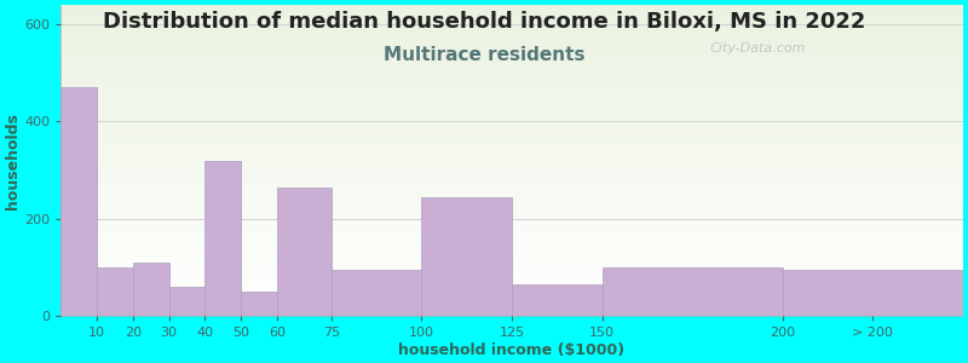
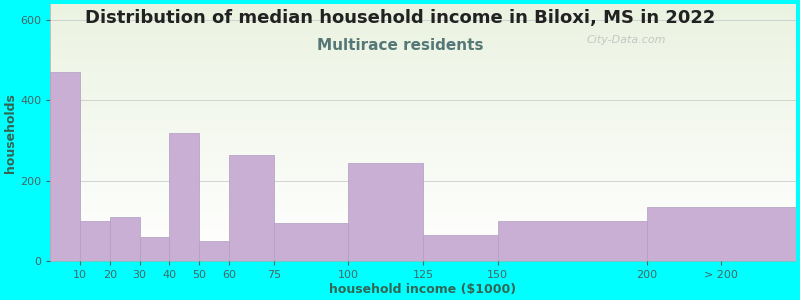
> 200: 95 -> 135
